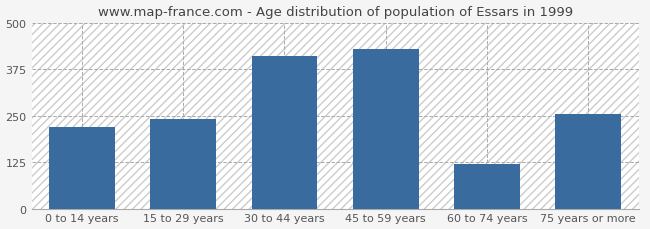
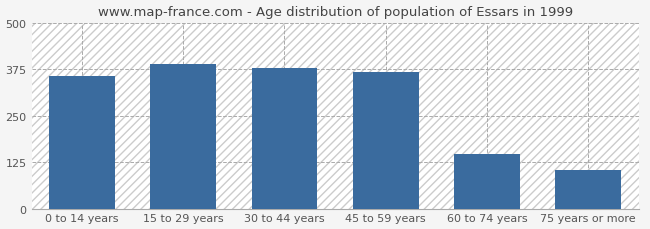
0 to 14 years: 220 -> 358
15 to 29 years: 240 -> 390
30 to 44 years: 410 -> 378
45 to 59 years: 430 -> 368
60 to 74 years: 120 -> 148
75 years or more: 255 -> 103
